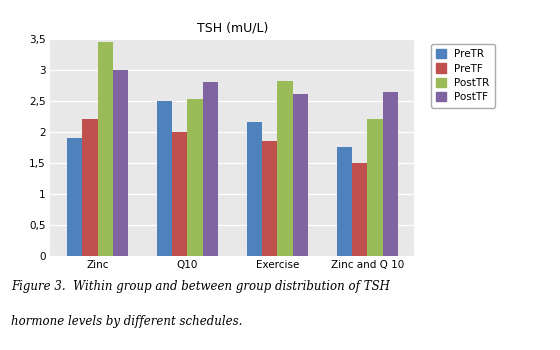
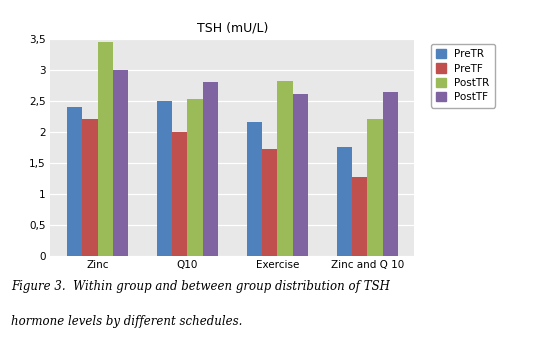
PreTR/Zinc: 1,90 -> 2,40
PreTF/Exercise: 1,85 -> 1,72
PreTF/Zinc and Q 10: 1,50 -> 1,26
